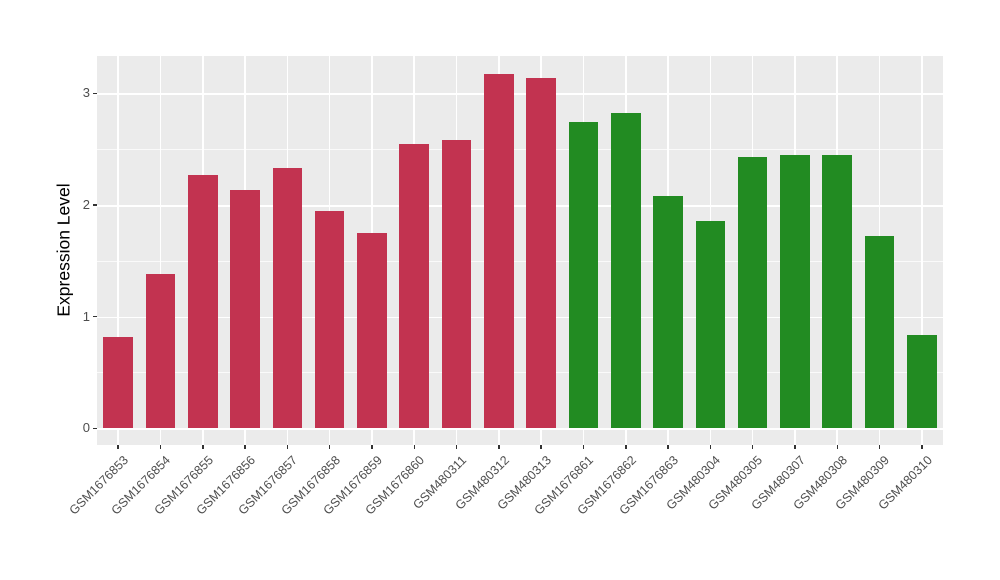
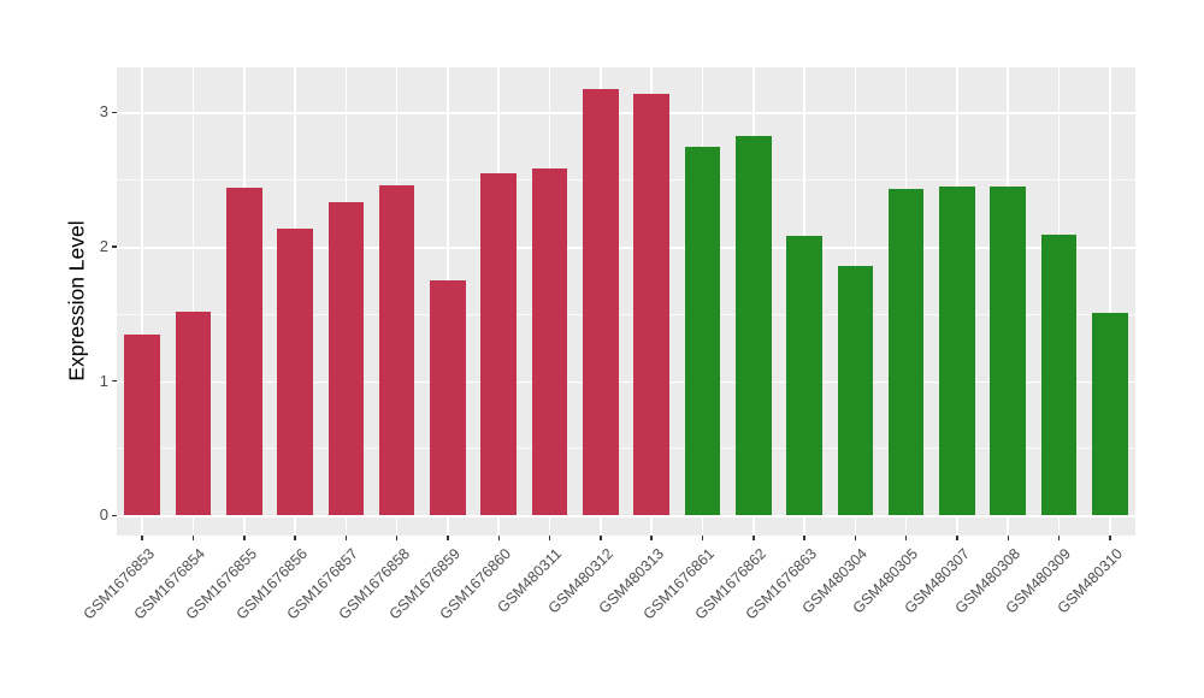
GSM1676853: 0.82 -> 1.35
GSM1676854: 1.38 -> 1.52
GSM1676855: 2.27 -> 2.44
GSM1676858: 1.95 -> 2.46
GSM480309: 1.72 -> 2.09
GSM480310: 0.84 -> 1.51
